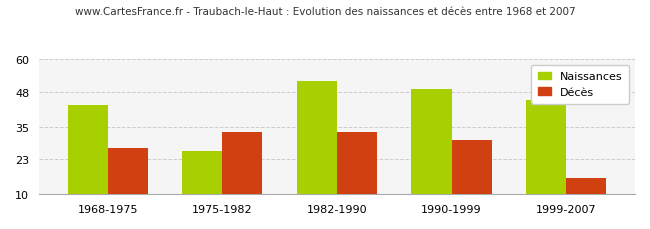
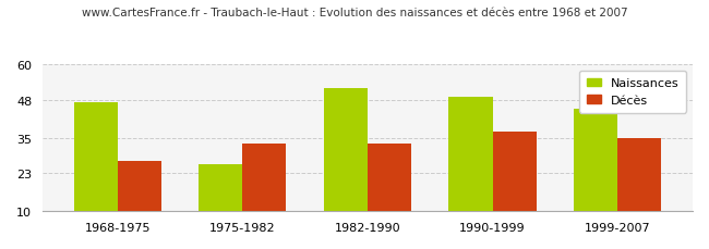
Naissances/1968-1975: 43 -> 47
Décès/1990-1999: 30 -> 37
Décès/1999-2007: 16 -> 35
